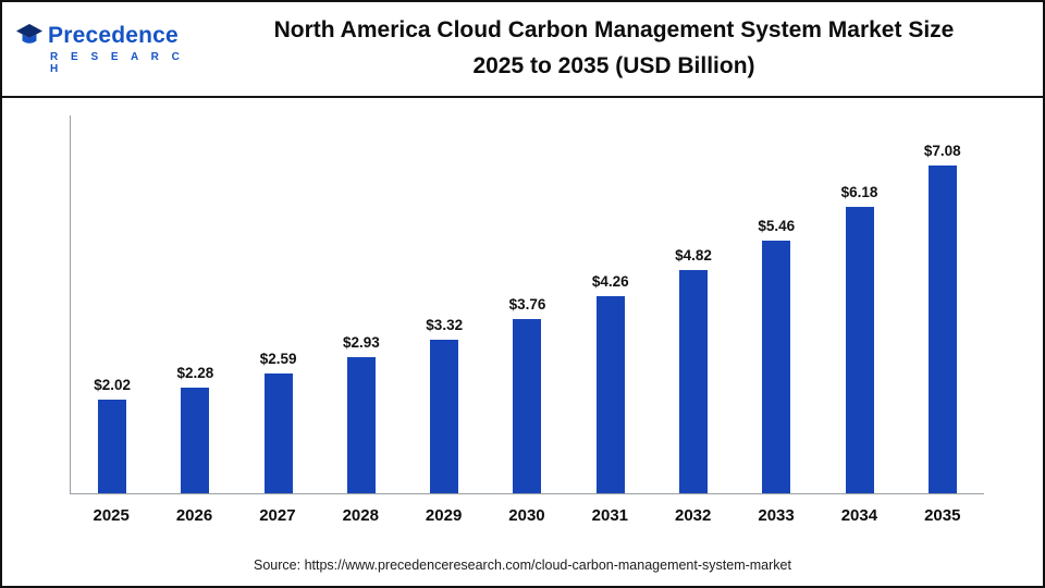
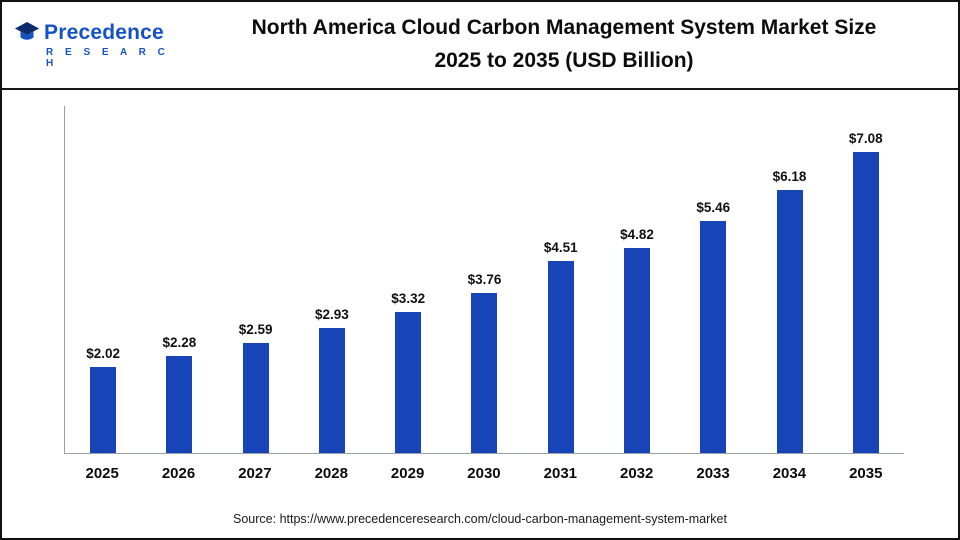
2031: $4.26 -> $4.51
